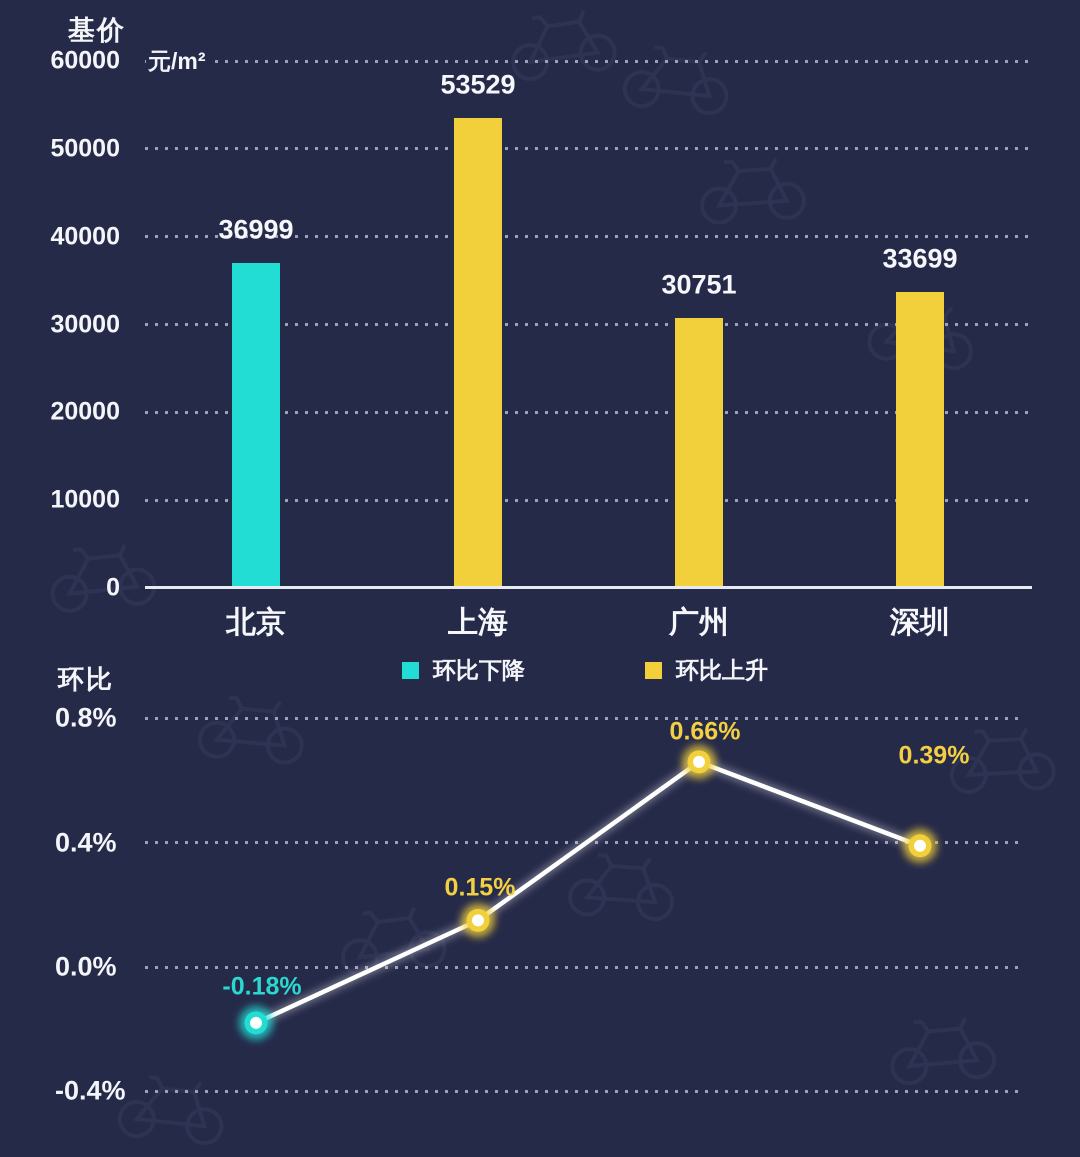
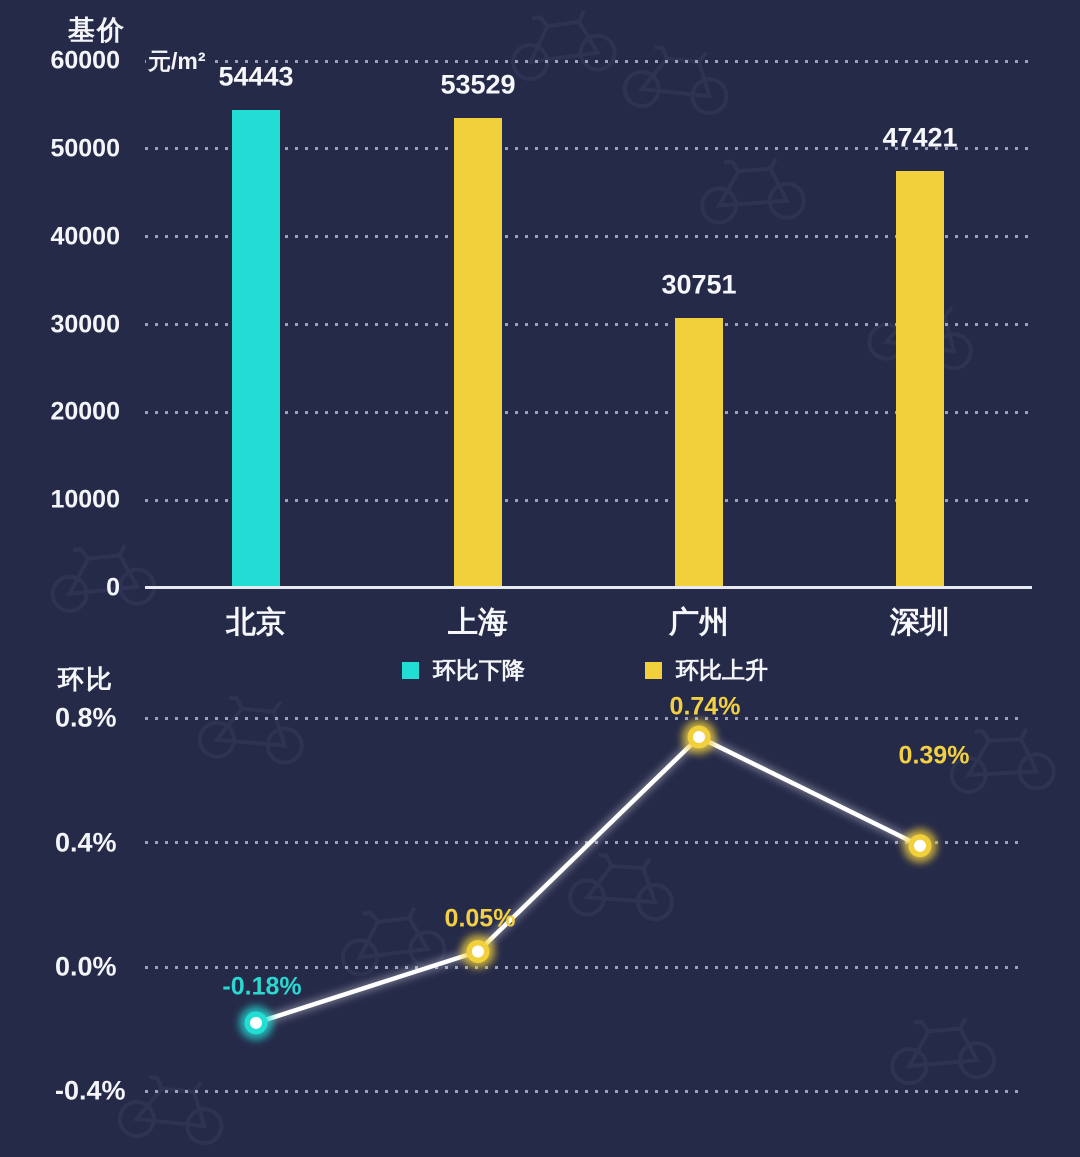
基价/北京: 36999 -> 54443
基价/深圳: 33699 -> 47421
环比/上海: 0.15% -> 0.05%
环比/广州: 0.66% -> 0.74%
